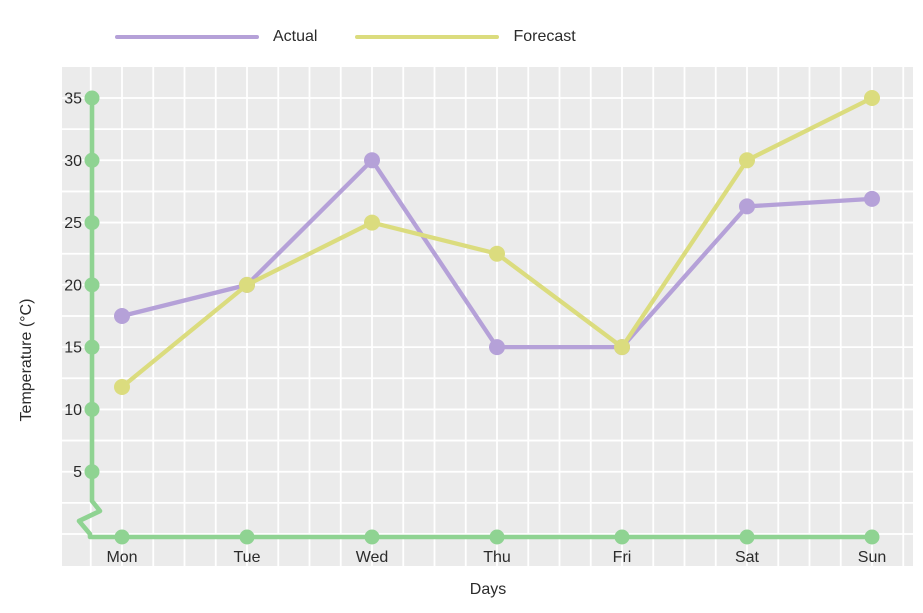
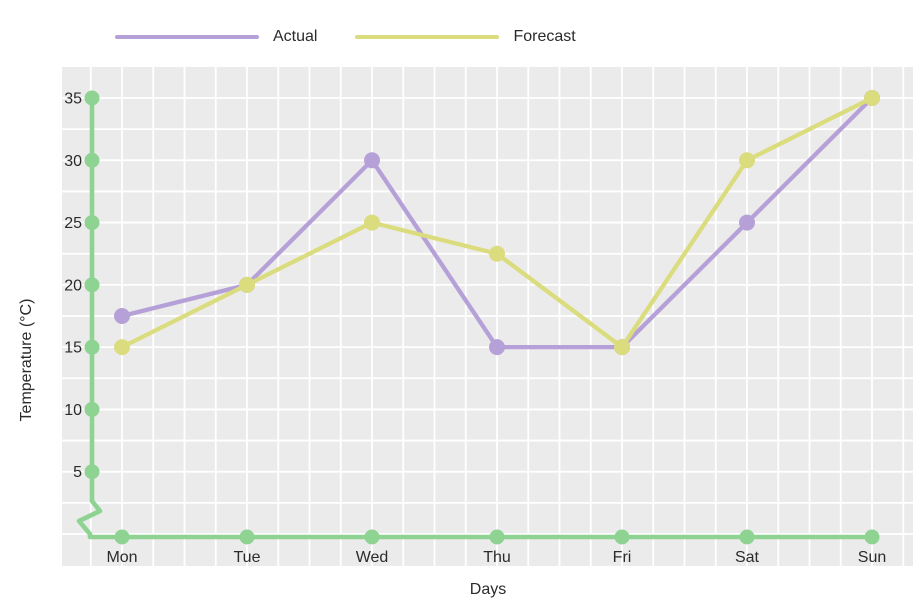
Forecast/Mon: 11.8 -> 15.0
Actual/Sat: 26.3 -> 25.0
Actual/Sun: 26.9 -> 35.0
